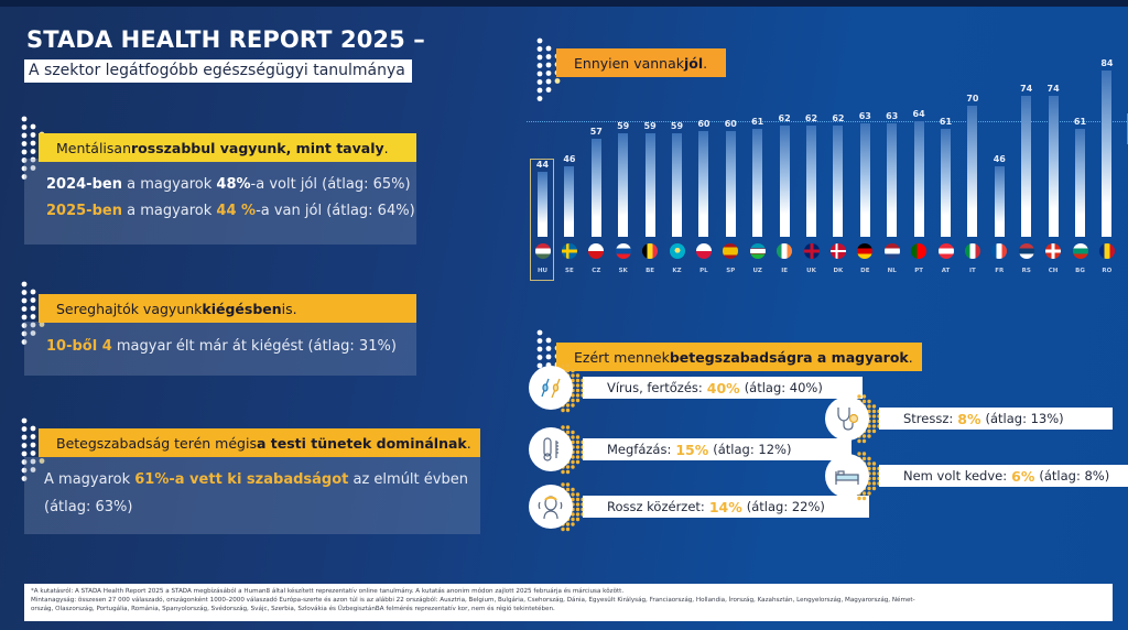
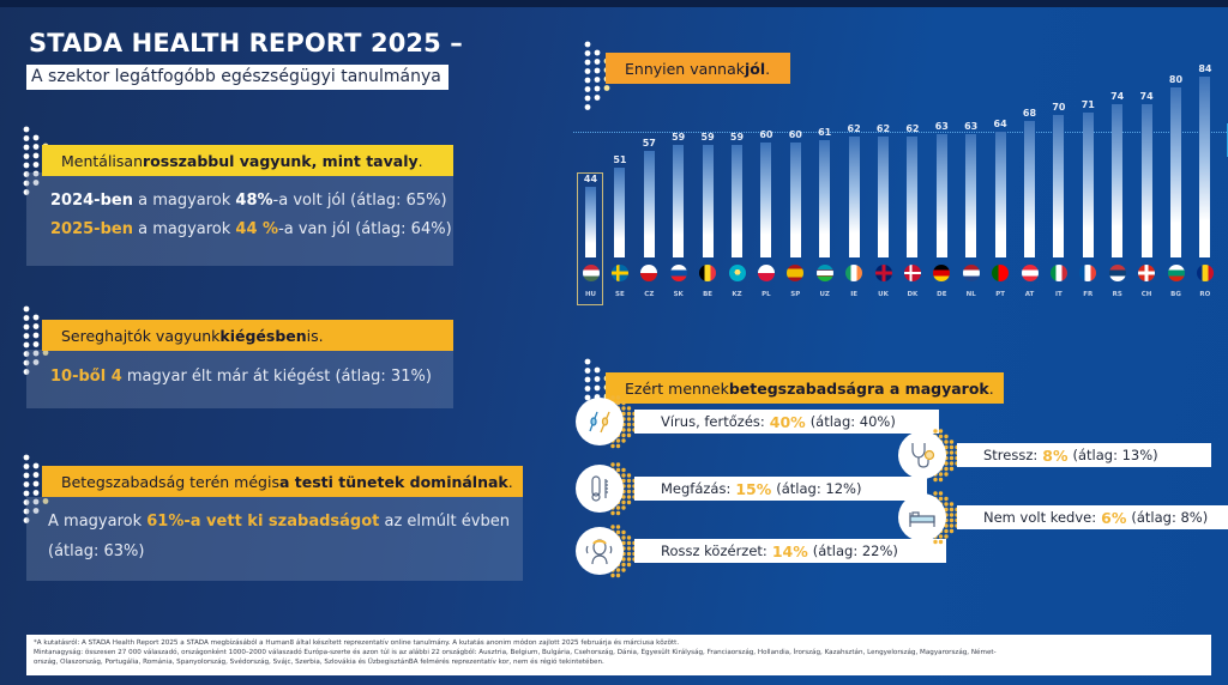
SE: 46 -> 51
AT: 61 -> 68
FR: 46 -> 71
BG: 61 -> 80
